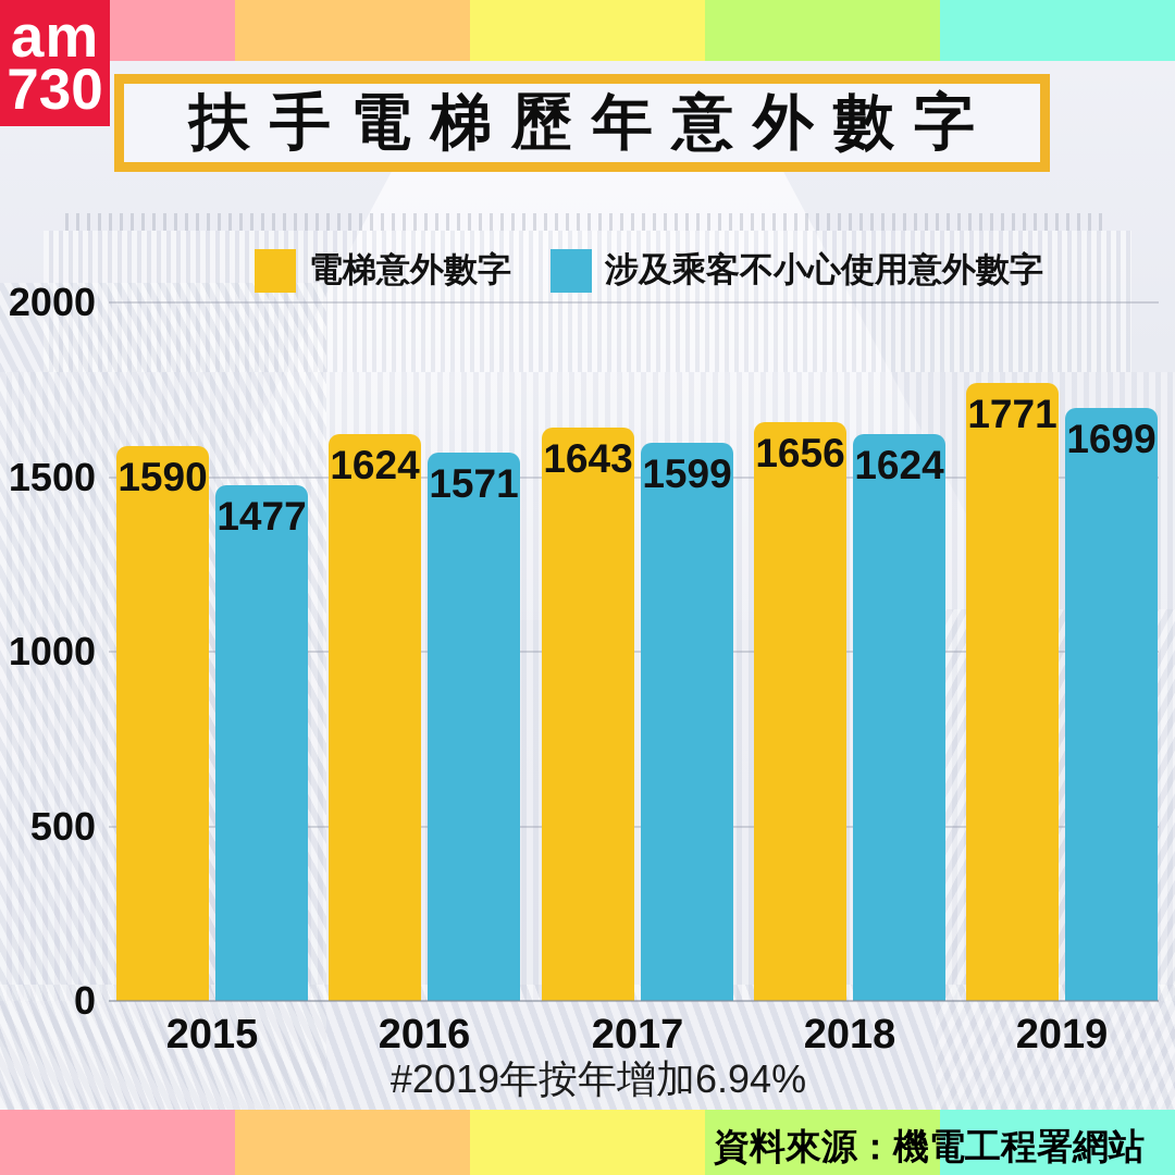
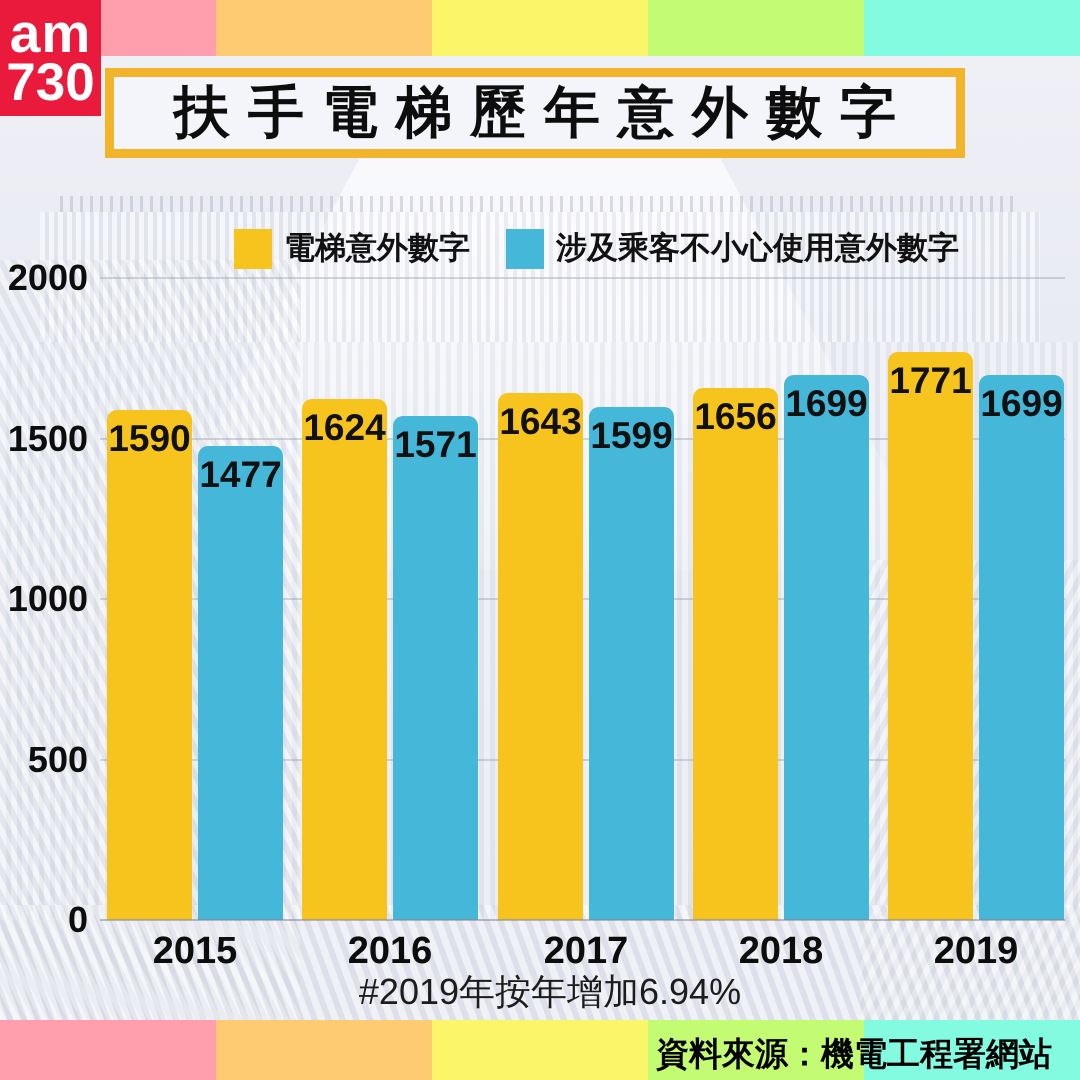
涉及乘客不小心使用意外數字/2018: 1624 -> 1699
